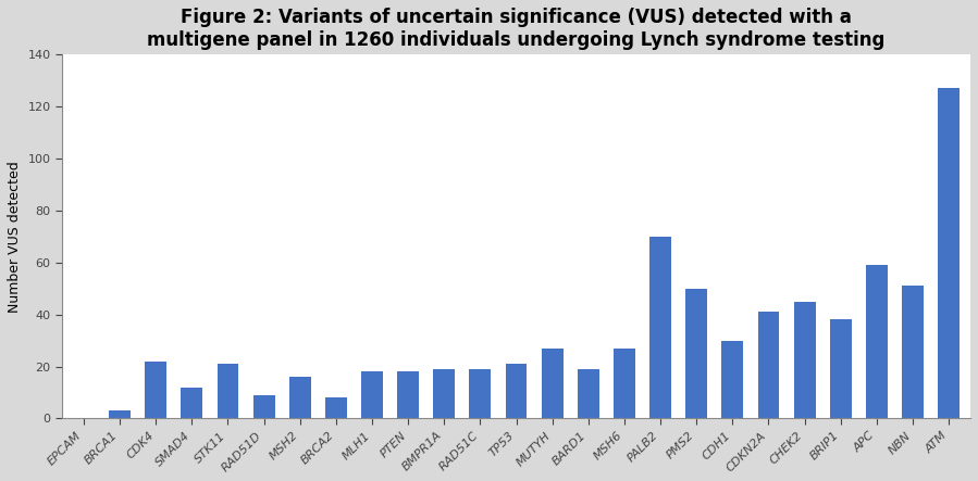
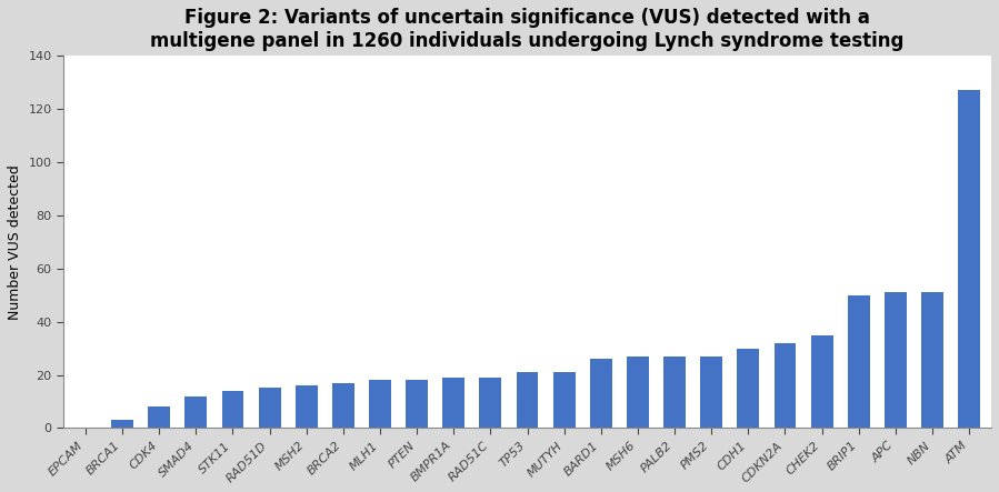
CDK4: 22 -> 8
STK11: 21 -> 14
RAD51D: 9 -> 15
BRCA2: 8 -> 17
MUTYH: 27 -> 21
BARD1: 19 -> 26
PALB2: 70 -> 27
PMS2: 50 -> 27
CDKN2A: 41 -> 32
CHEK2: 45 -> 35
BRIP1: 38 -> 50
APC: 59 -> 51
